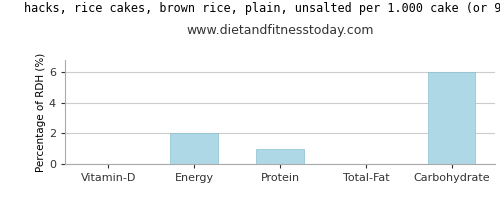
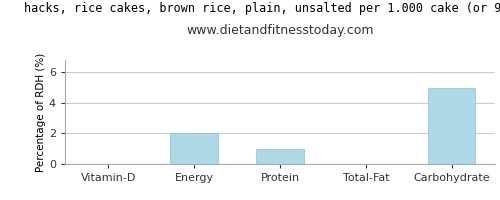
Carbohydrate: 6 -> 5
